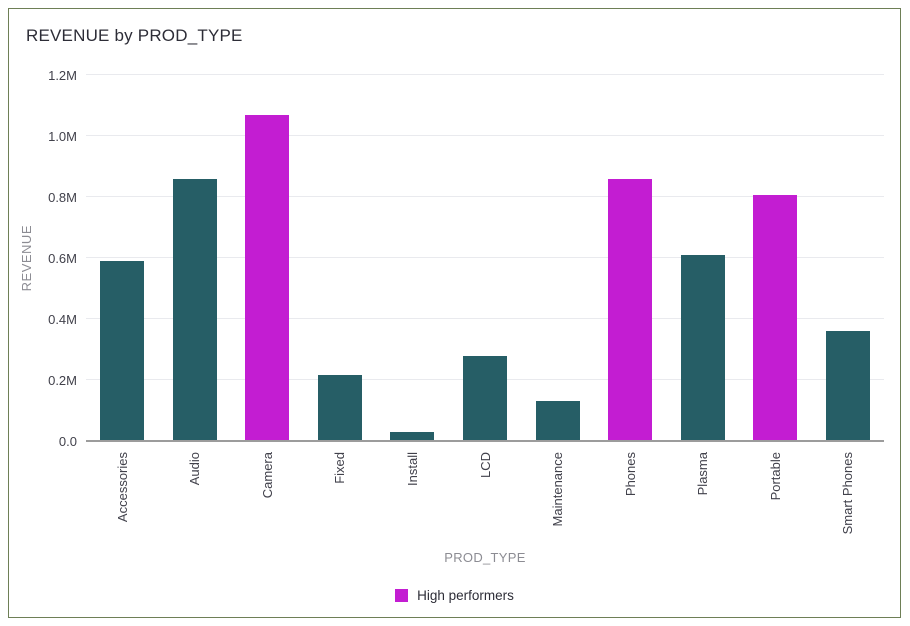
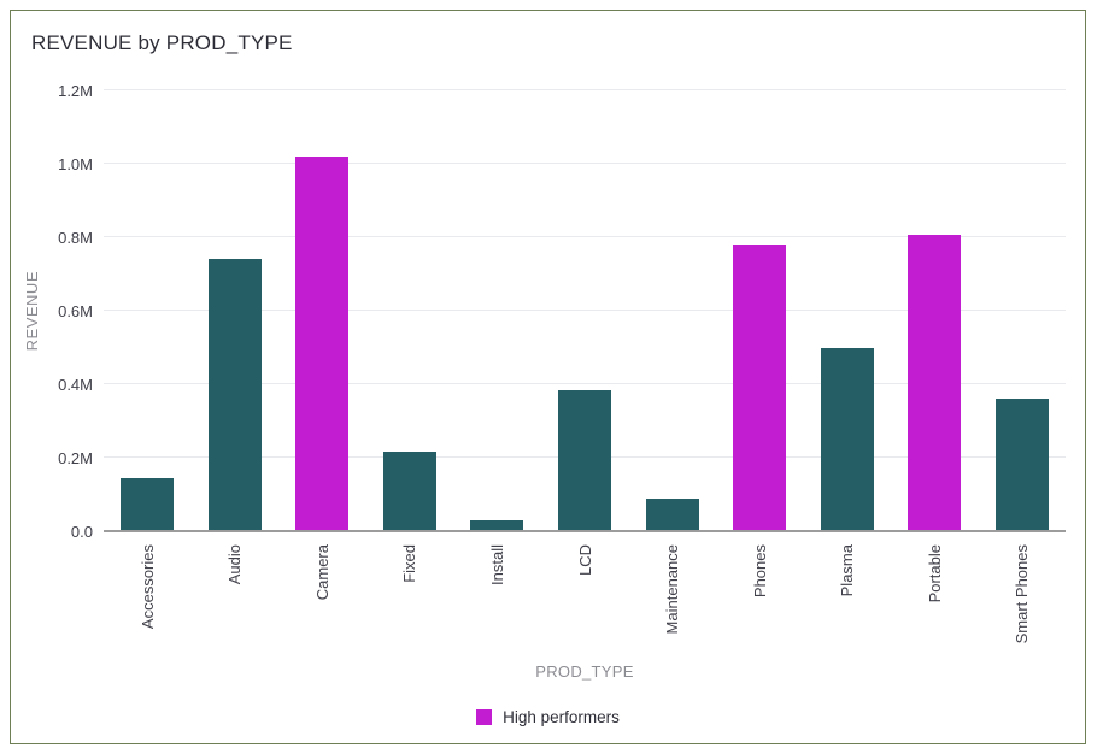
Accessories: 0.59M -> 0.14M
Audio: 0.86M -> 0.74M
Camera: 1.07M -> 1.02M
LCD: 0.28M -> 0.38M
Maintenance: 0.13M -> 0.09M
Phones: 0.86M -> 0.78M
Plasma: 0.61M -> 0.50M
